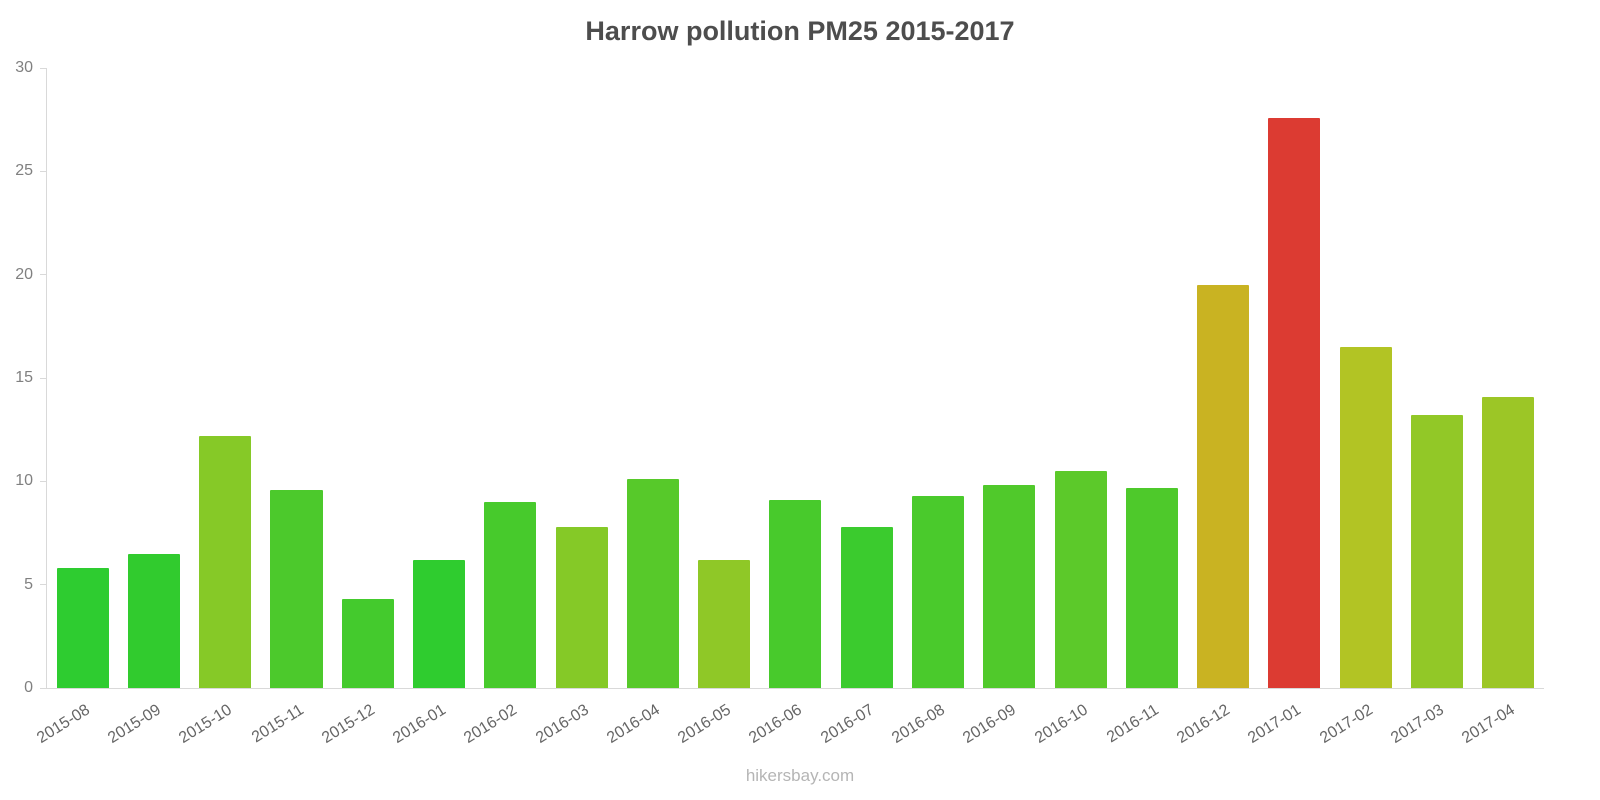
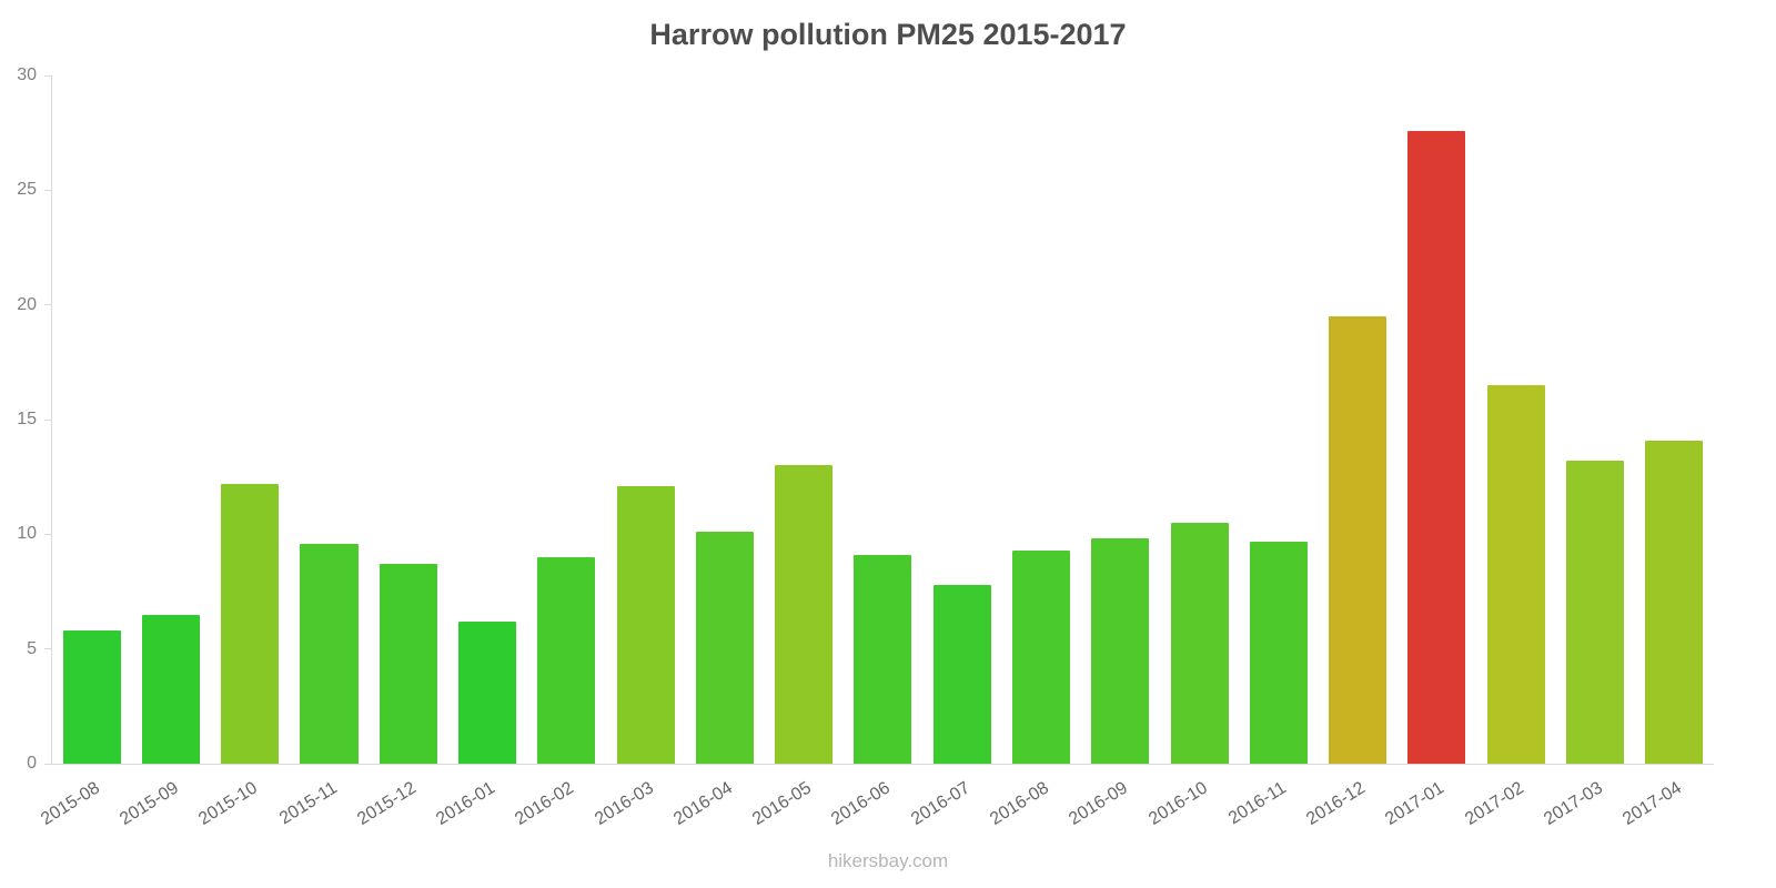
2015-12: 4.3 -> 8.7
2016-03: 7.8 -> 12.1
2016-05: 6.2 -> 13.0
